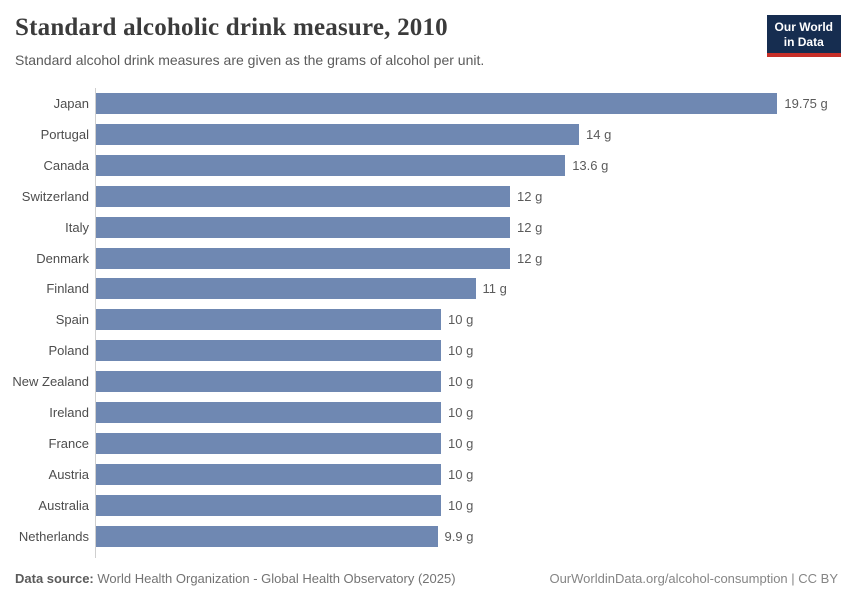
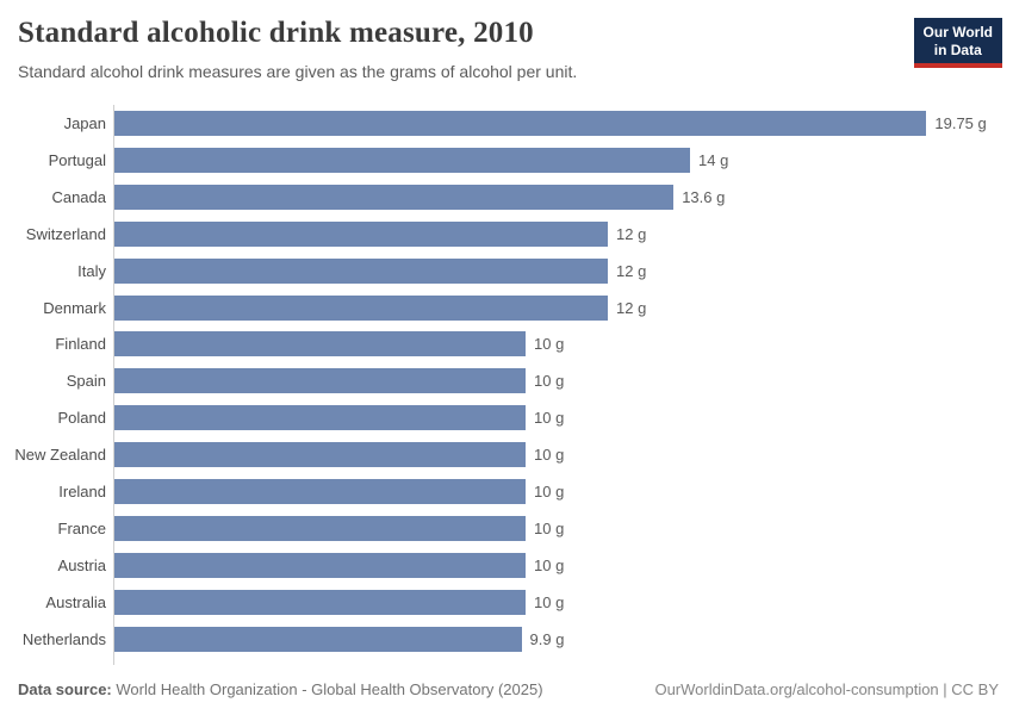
Finland: 11 -> 10
